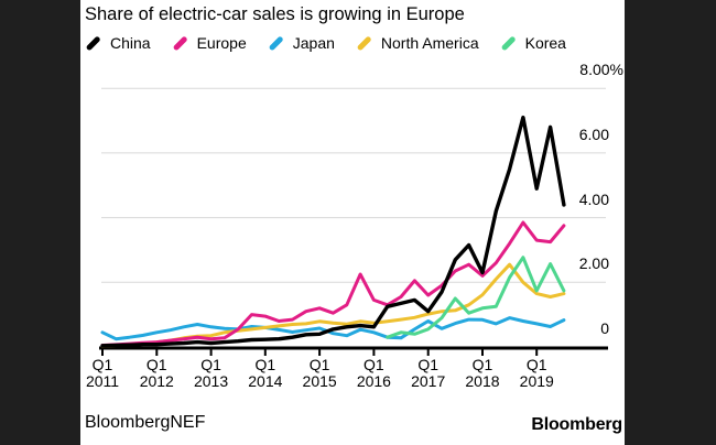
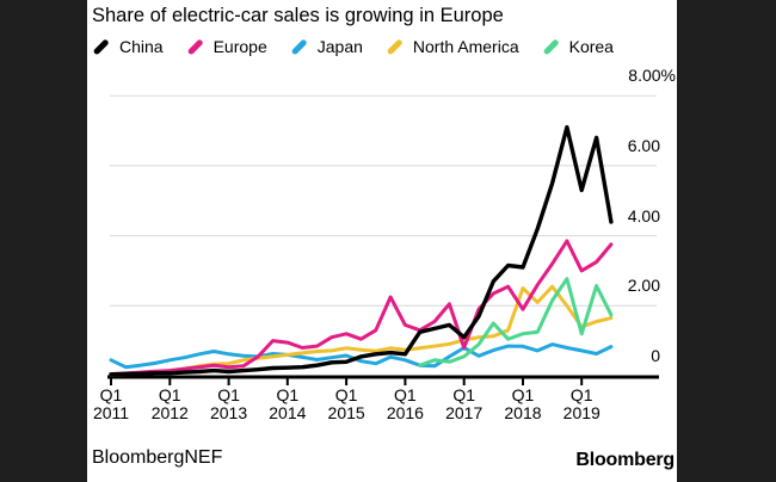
Europe/Q1 2017: 1.6% -> 0.8%
China/Q1 2018: 2.3% -> 3.1%
Europe/Q1 2018: 2.2% -> 1.9%
North America/Q1 2018: 1.6% -> 2.5%
China/Q1 2019: 4.9% -> 5.3%
Europe/Q1 2019: 3.3% -> 3.0%
North America/Q1 2019: 1.6% -> 1.4%
Korea/Q1 2019: 1.7% -> 1.2%
